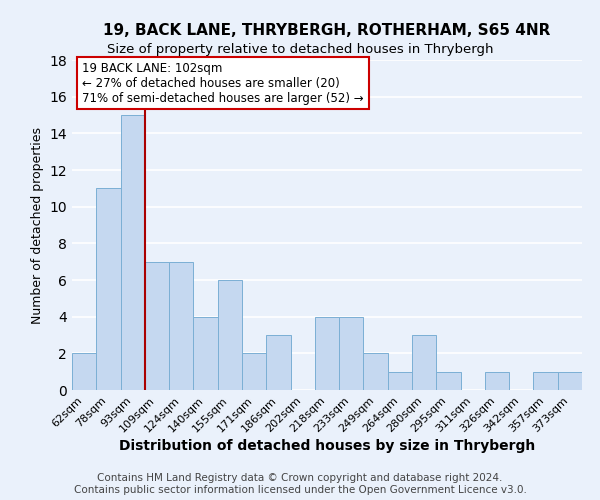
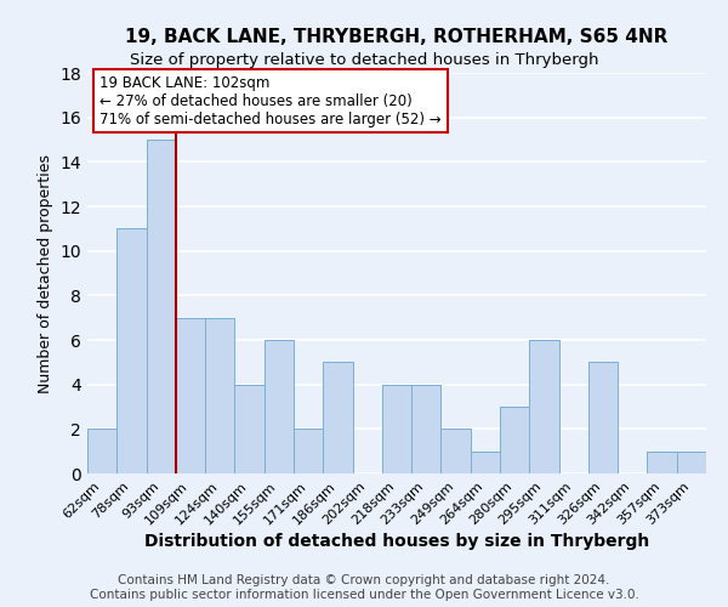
186sqm: 3 -> 5
295sqm: 1 -> 6
326sqm: 1 -> 5
